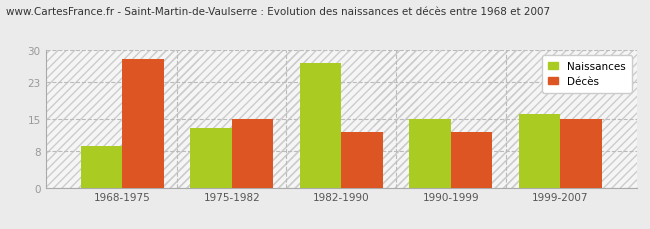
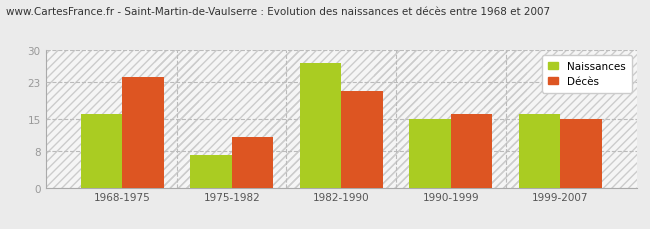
Naissances/1968-1975: 9 -> 16
Décès/1968-1975: 28 -> 24
Naissances/1975-1982: 13 -> 7
Décès/1975-1982: 15 -> 11
Décès/1982-1990: 12 -> 21
Décès/1990-1999: 12 -> 16
